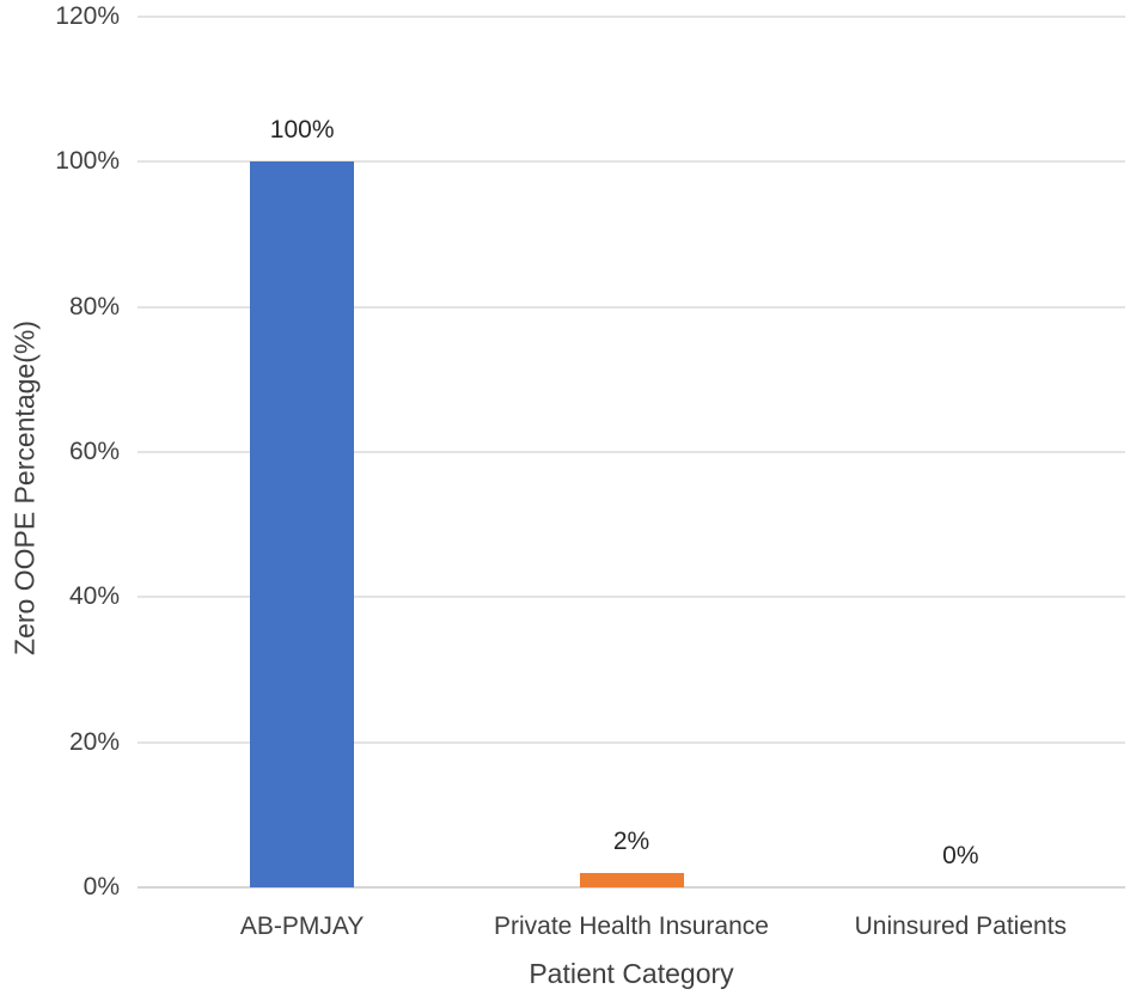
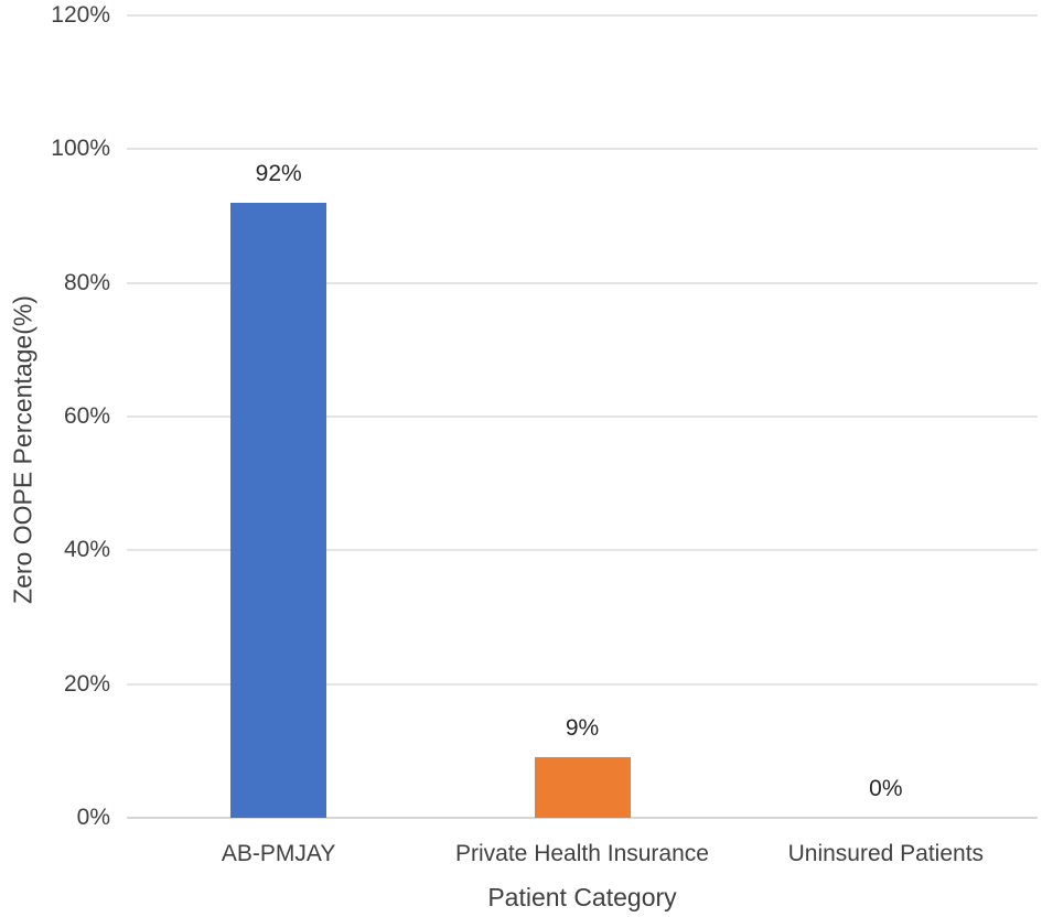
AB-PMJAY: 100% -> 92%
Private Health Insurance: 2% -> 9%
